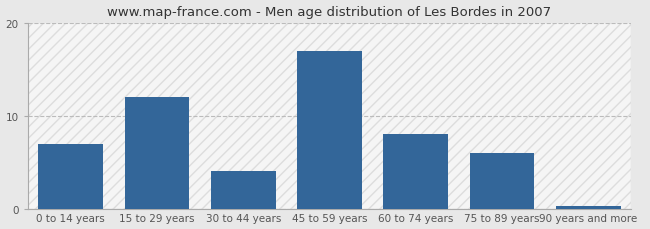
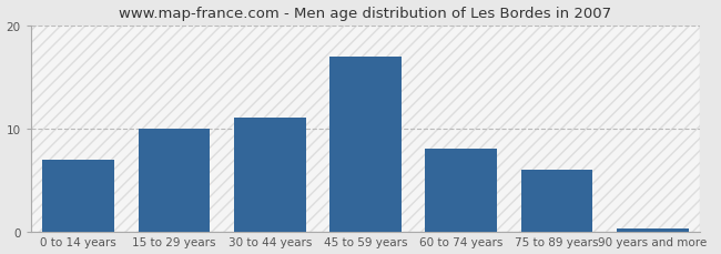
15 to 29 years: 12.0 -> 10.0
30 to 44 years: 4.0 -> 11.0
